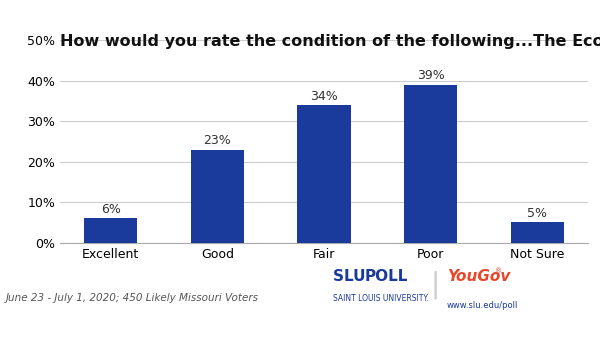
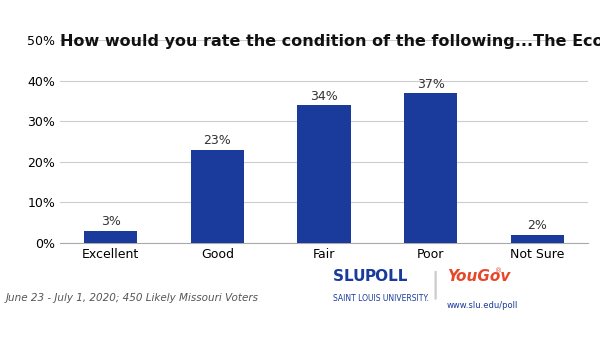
Excellent: 6% -> 3%
Poor: 39% -> 37%
Not Sure: 5% -> 2%
